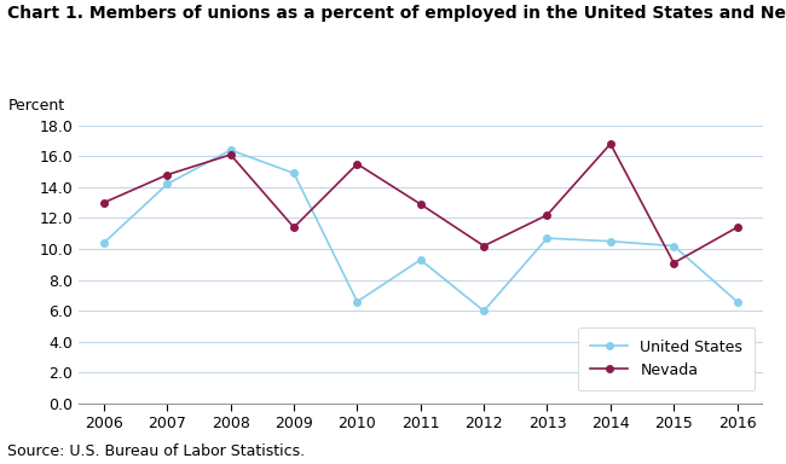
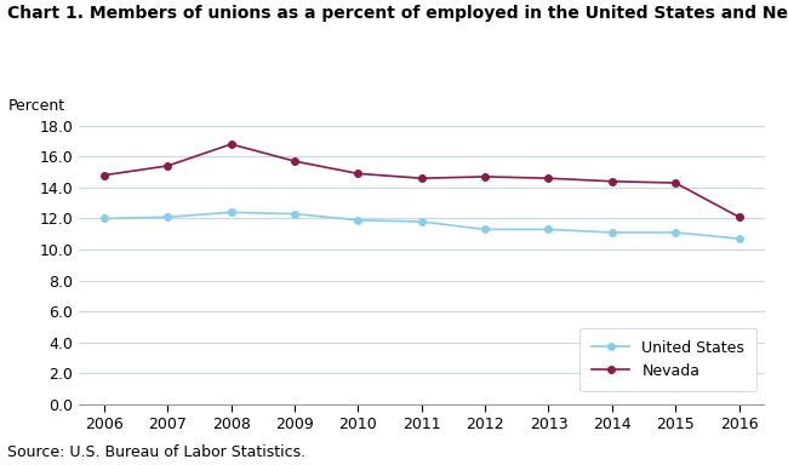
United States/2006: 10.4 -> 12.0
Nevada/2006: 13.0 -> 14.8
United States/2007: 14.2 -> 12.1
Nevada/2007: 14.8 -> 15.4
United States/2008: 16.4 -> 12.4
Nevada/2008: 16.1 -> 16.8
United States/2009: 14.9 -> 12.3
Nevada/2009: 11.4 -> 15.7
United States/2010: 6.6 -> 11.9
Nevada/2010: 15.5 -> 14.9
United States/2011: 9.3 -> 11.8
Nevada/2011: 12.9 -> 14.6
United States/2012: 6.0 -> 11.3
Nevada/2012: 10.2 -> 14.7
United States/2013: 10.7 -> 11.3
Nevada/2013: 12.2 -> 14.6
United States/2014: 10.5 -> 11.1
Nevada/2014: 16.8 -> 14.4
United States/2015: 10.2 -> 11.1
Nevada/2015: 9.1 -> 14.3
United States/2016: 6.6 -> 10.7
Nevada/2016: 11.4 -> 12.1
